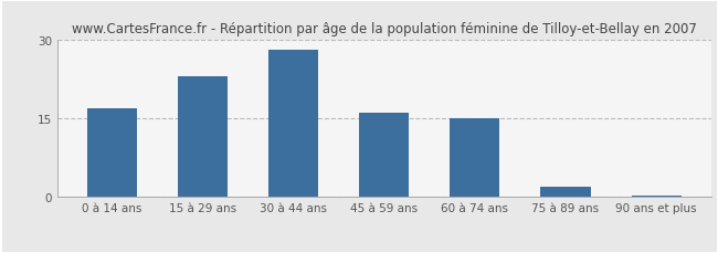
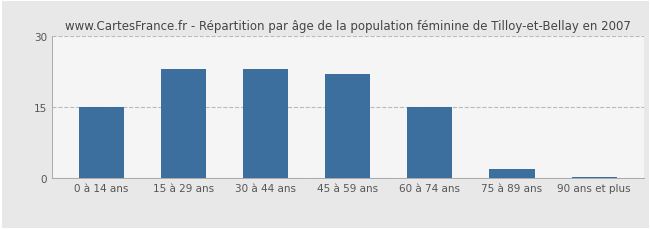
0 à 14 ans: 17.0 -> 15.0
30 à 44 ans: 28.0 -> 23.0
45 à 59 ans: 16.0 -> 22.0
